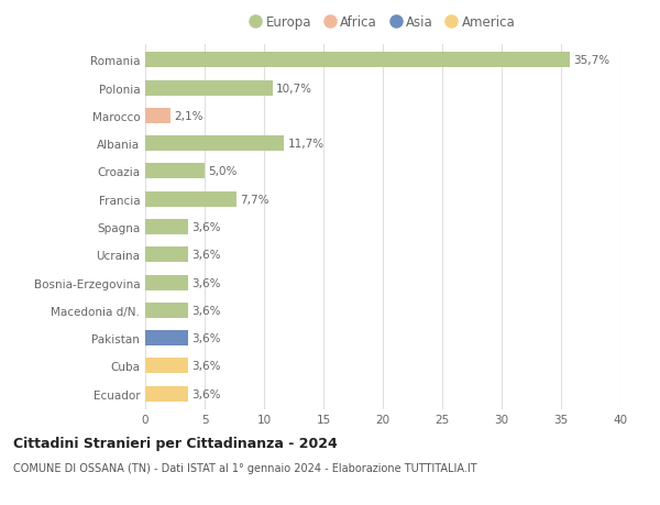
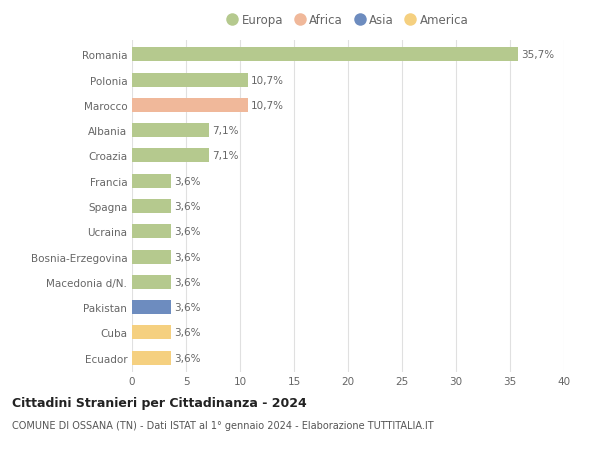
Marocco: 2,1% -> 10,7%
Albania: 11,7% -> 7,1%
Croazia: 5,0% -> 7,1%
Francia: 7,7% -> 3,6%
